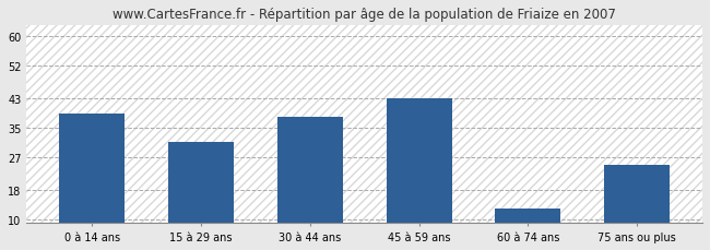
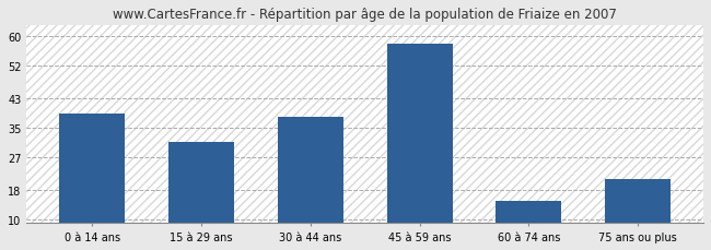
45 à 59 ans: 43 -> 58
60 à 74 ans: 13 -> 15
75 ans ou plus: 25 -> 21
